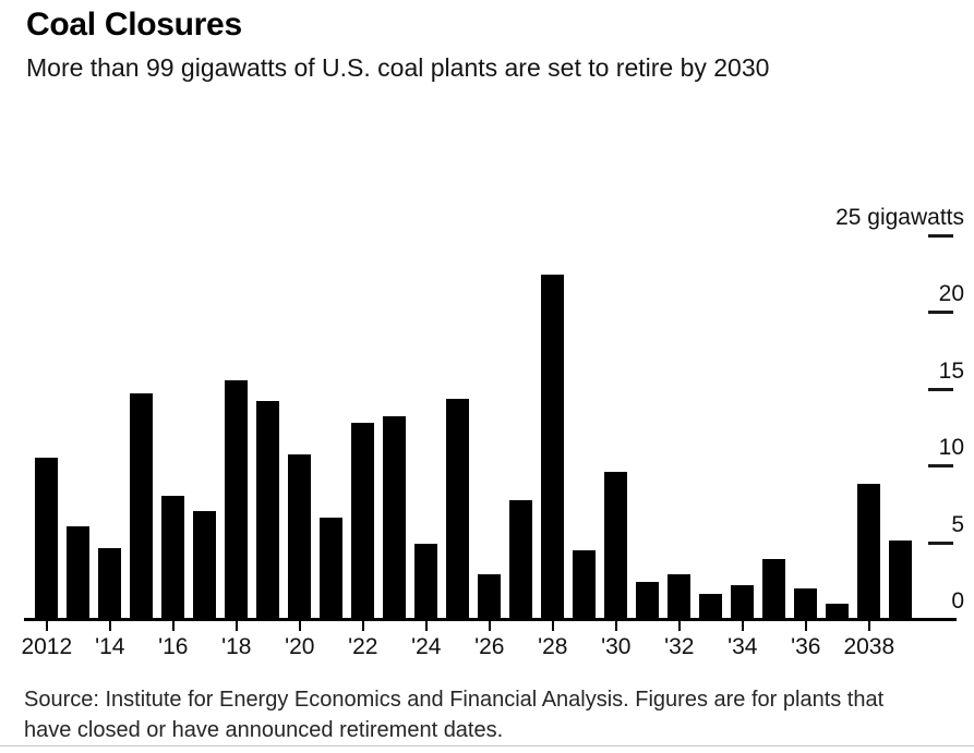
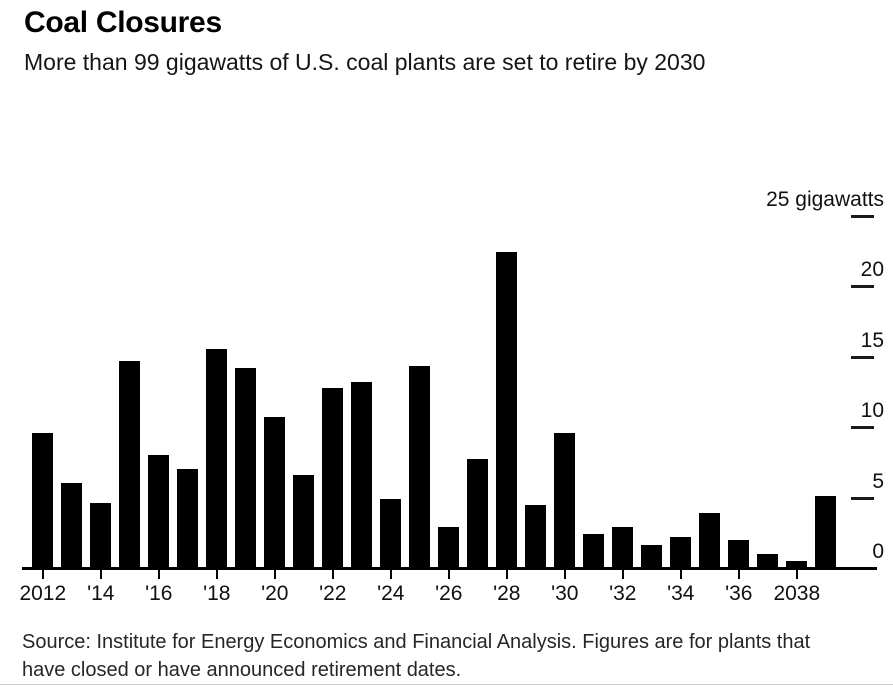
2012: 10.5 -> 9.6
2038: 8.8 -> 0.5
